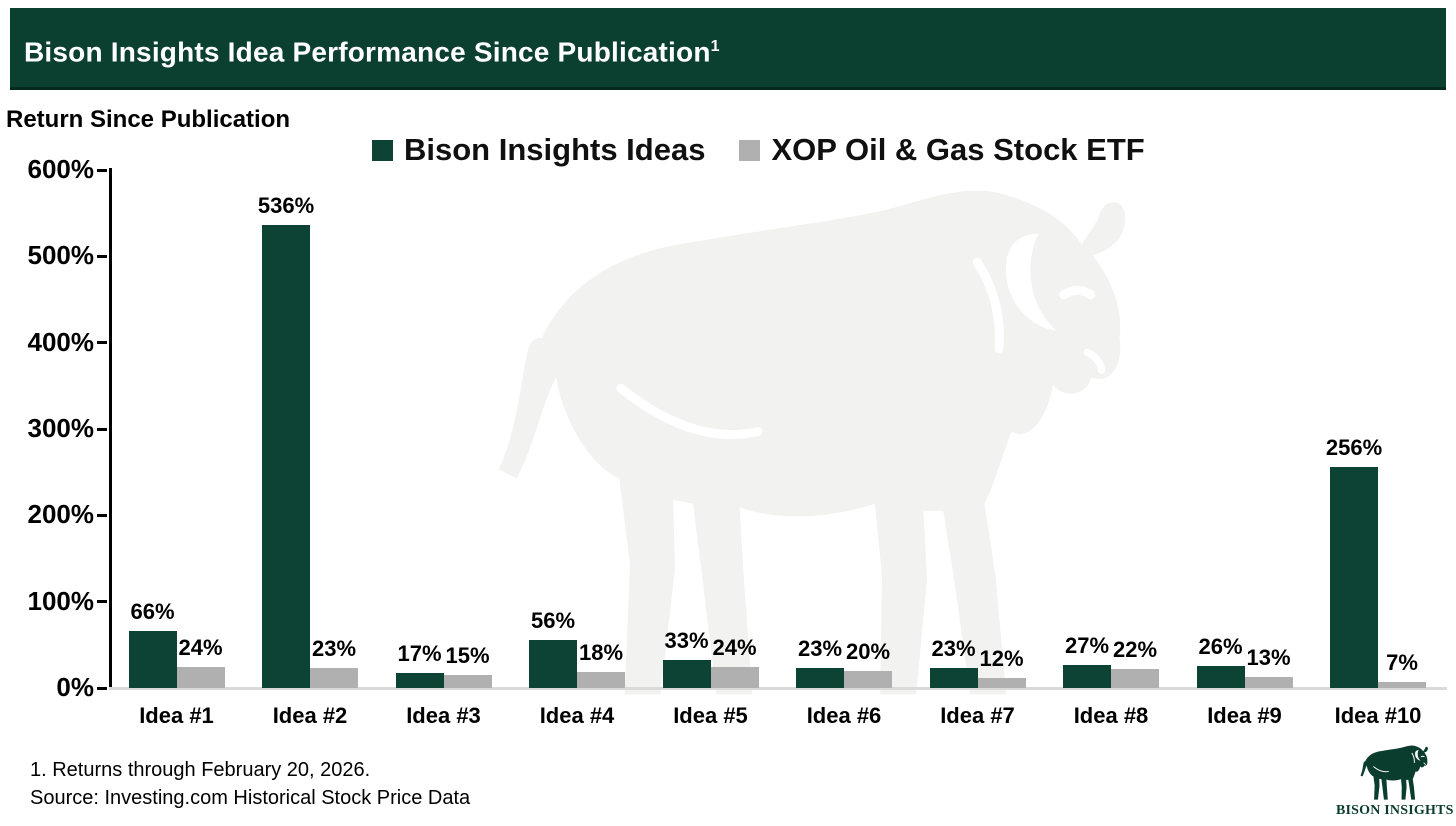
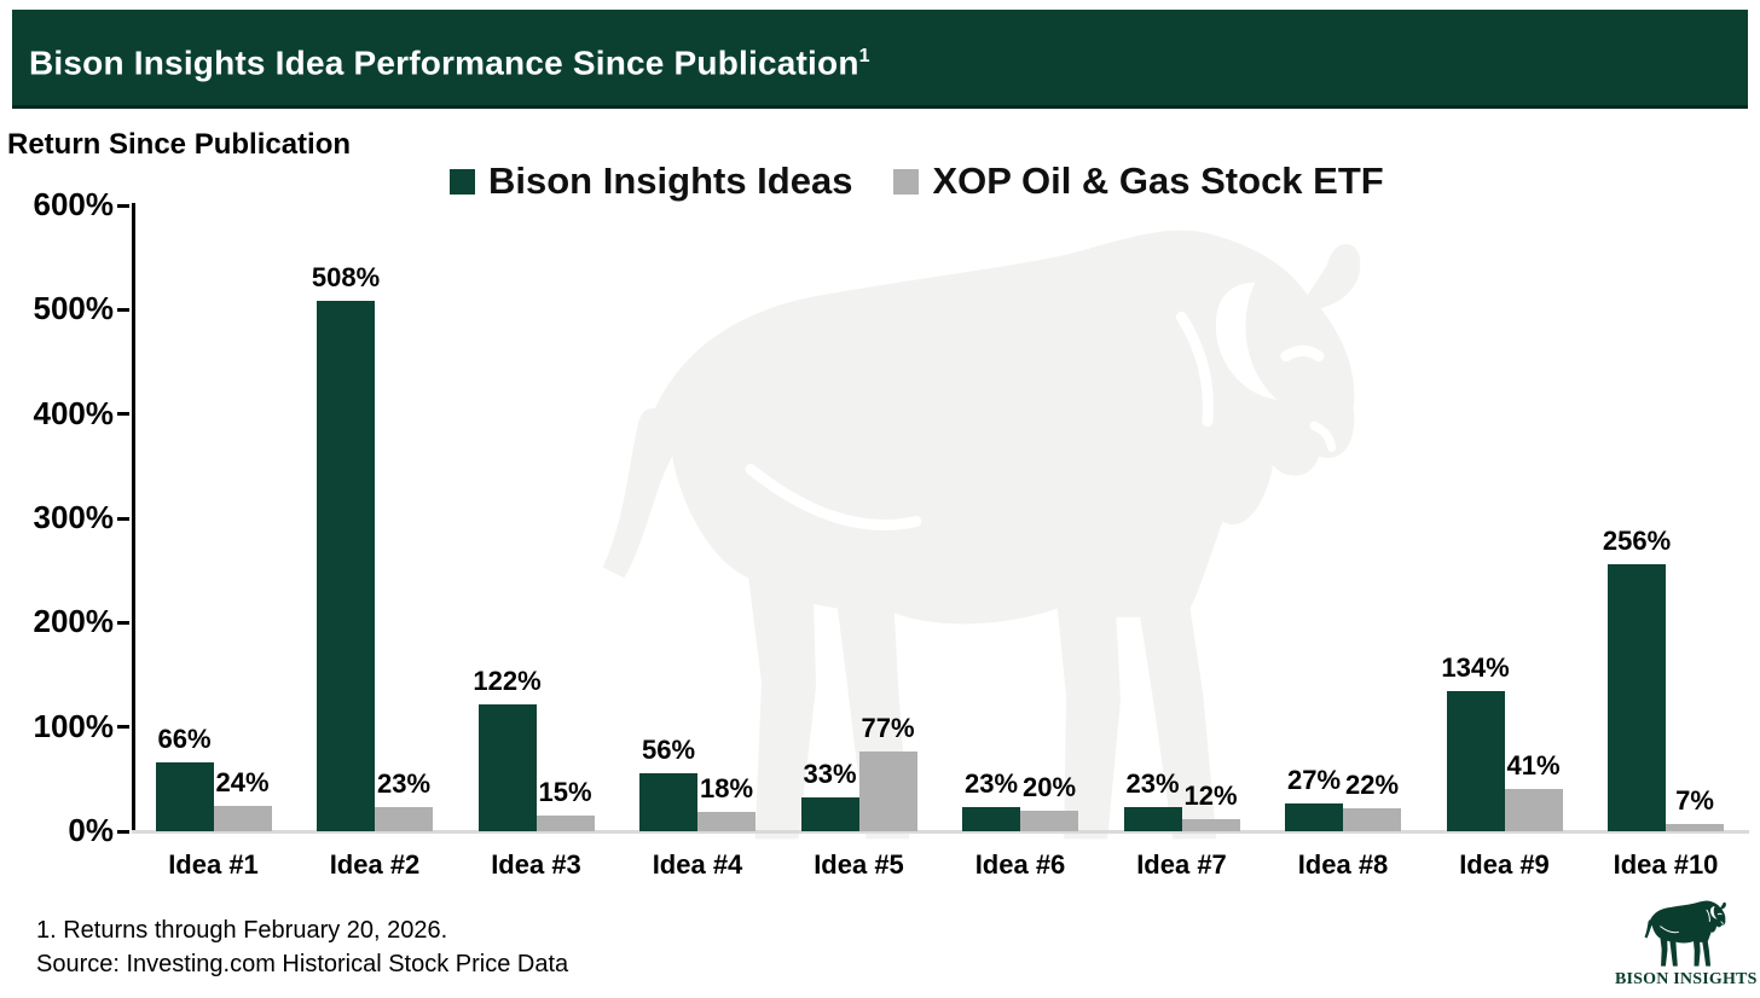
Bison Insights Ideas/Idea #2: 536% -> 508%
Bison Insights Ideas/Idea #3: 17% -> 122%
XOP Oil & Gas Stock ETF/Idea #5: 24% -> 77%
Bison Insights Ideas/Idea #9: 26% -> 134%
XOP Oil & Gas Stock ETF/Idea #9: 13% -> 41%
